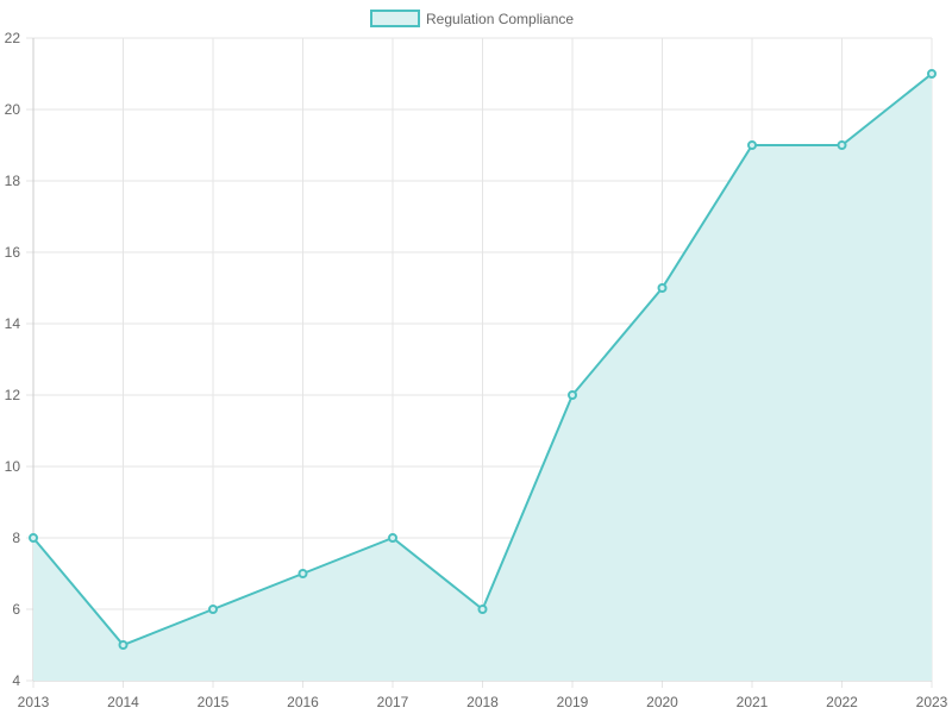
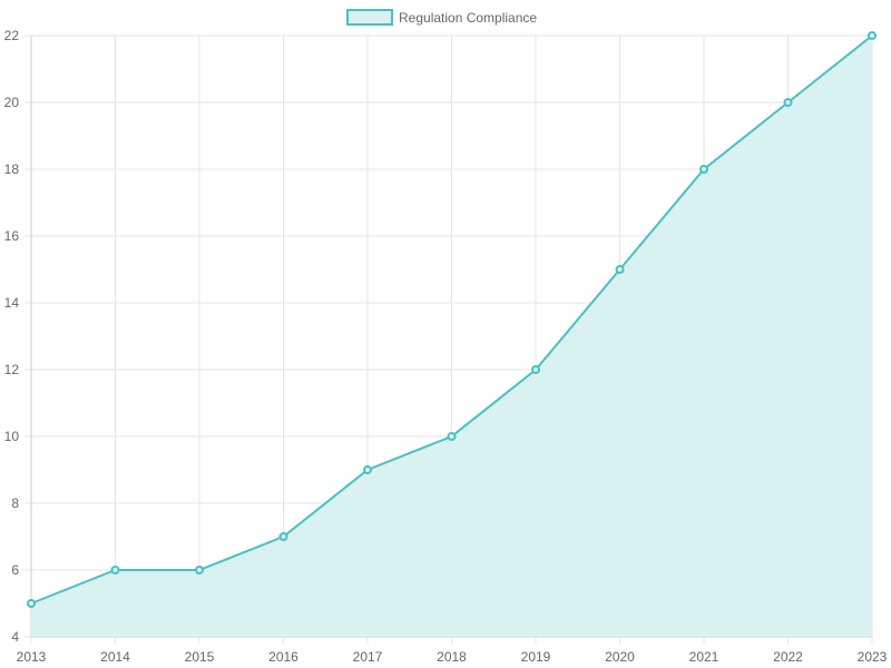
2013: 8 -> 5
2014: 5 -> 6
2017: 8 -> 9
2018: 6 -> 10
2021: 19 -> 18
2022: 19 -> 20
2023: 21 -> 22
